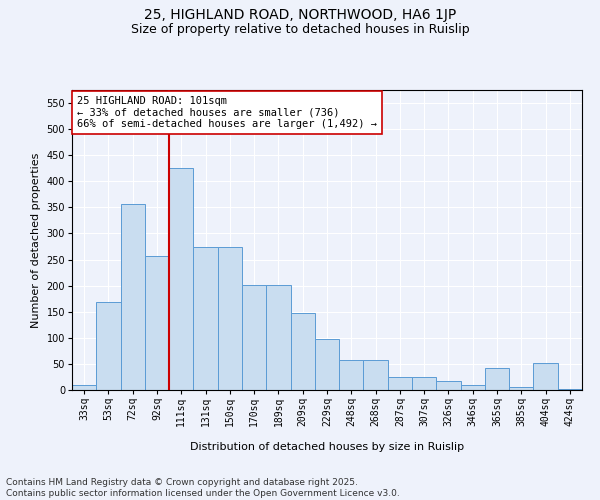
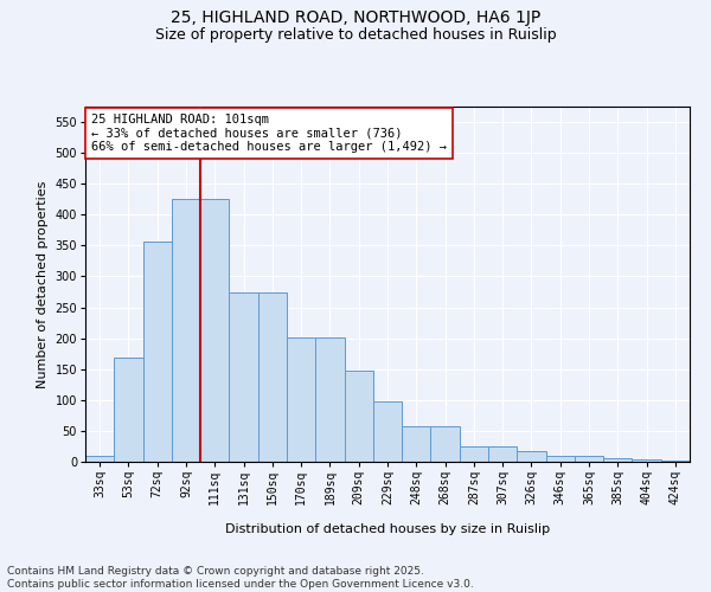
92sq: 256 -> 425
365sq: 42 -> 10
404sq: 52 -> 3
